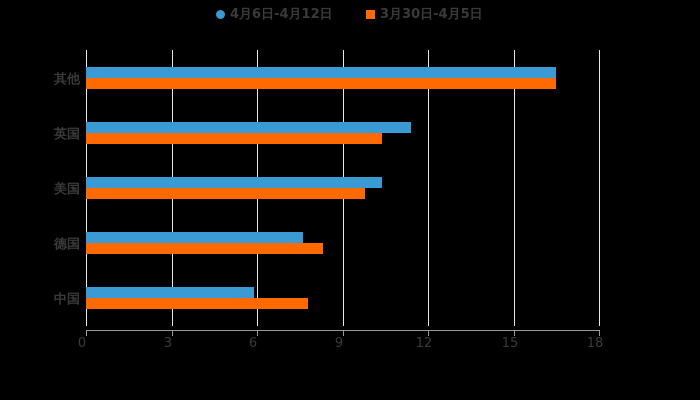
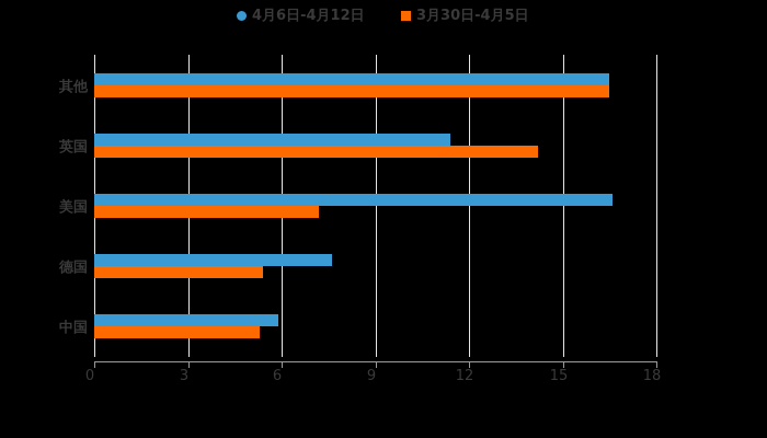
3月30日-4月5日/英国: 10.4 -> 14.2
4月6日-4月12日/美国: 10.4 -> 16.6
3月30日-4月5日/美国: 9.8 -> 7.2
3月30日-4月5日/德国: 8.3 -> 5.4
3月30日-4月5日/中国: 7.8 -> 5.3
